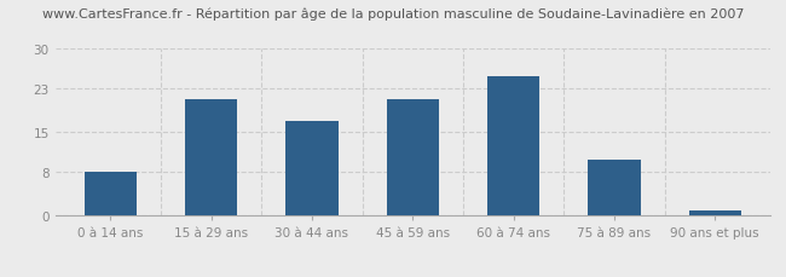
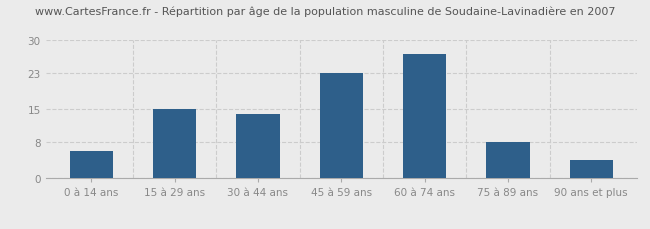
0 à 14 ans: 8 -> 6
15 à 29 ans: 21 -> 15
30 à 44 ans: 17 -> 14
45 à 59 ans: 21 -> 23
60 à 74 ans: 25 -> 27
75 à 89 ans: 10 -> 8
90 ans et plus: 1 -> 4
